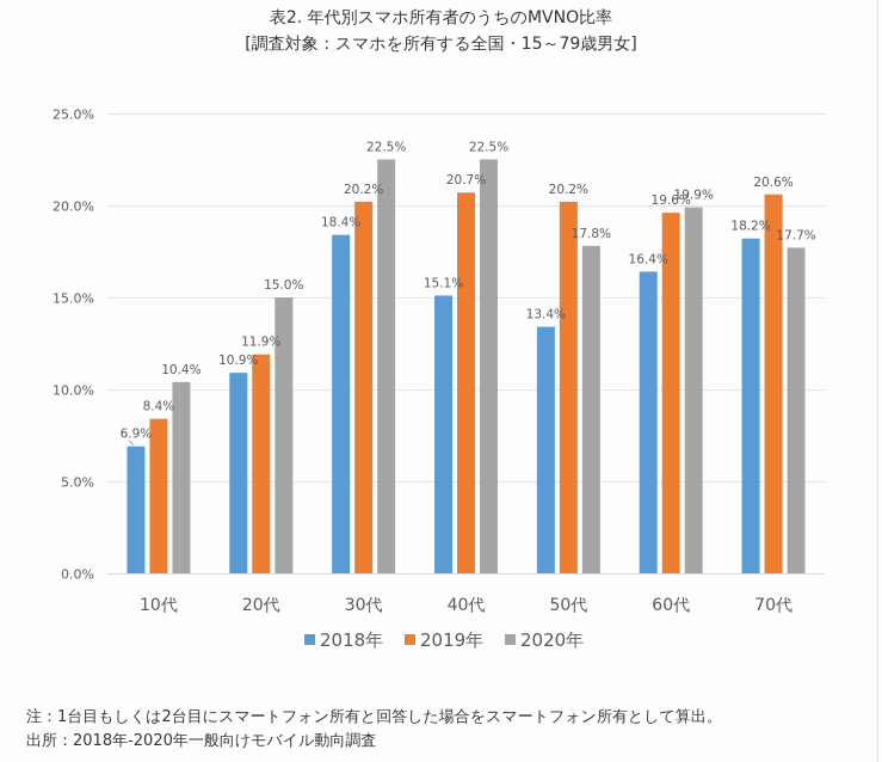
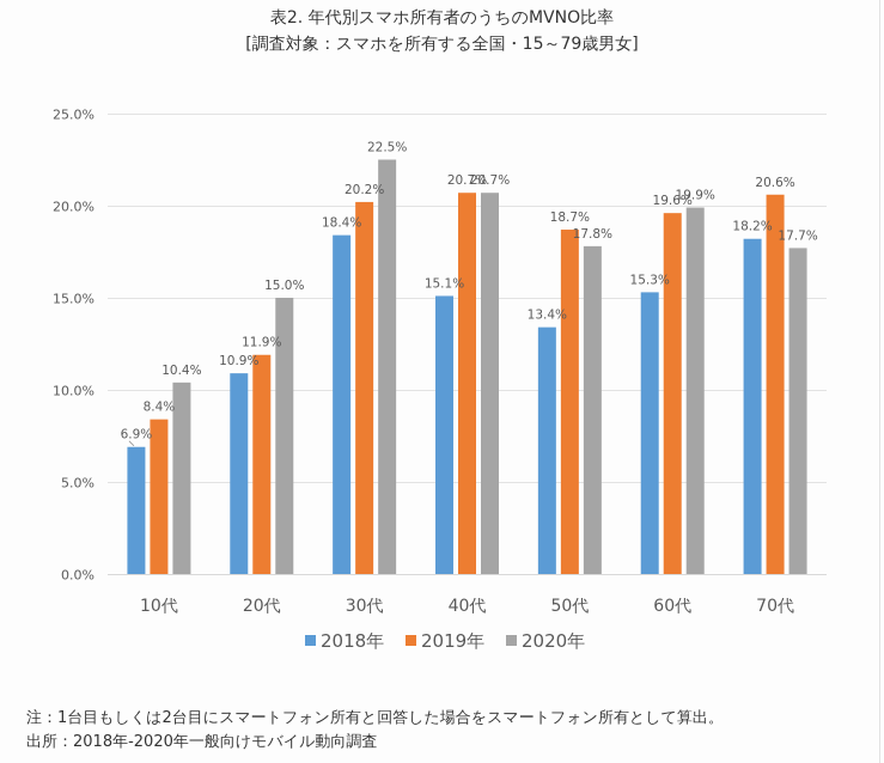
2020年/40代: 22.5% -> 20.7%
2019年/50代: 20.2% -> 18.7%
2018年/60代: 16.4% -> 15.3%
